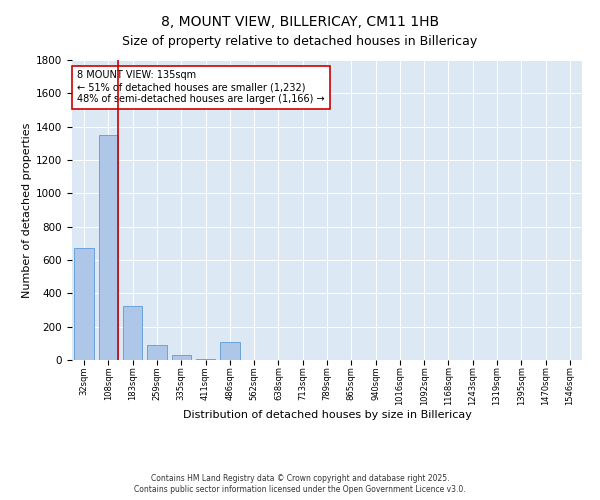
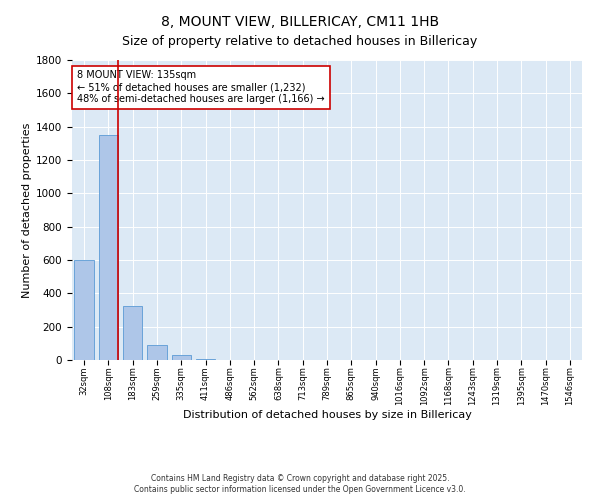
32sqm: 670 -> 600
486sqm: 110 -> 0
